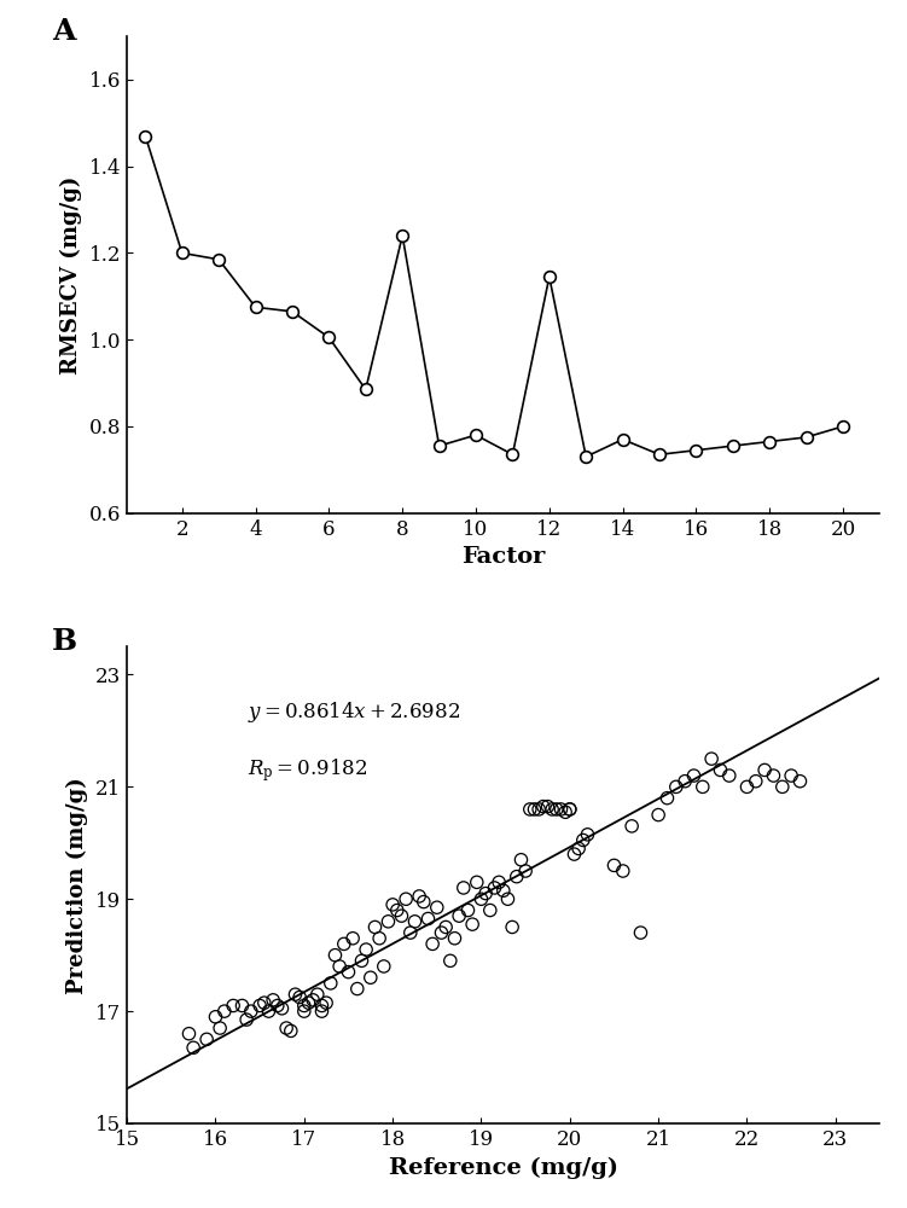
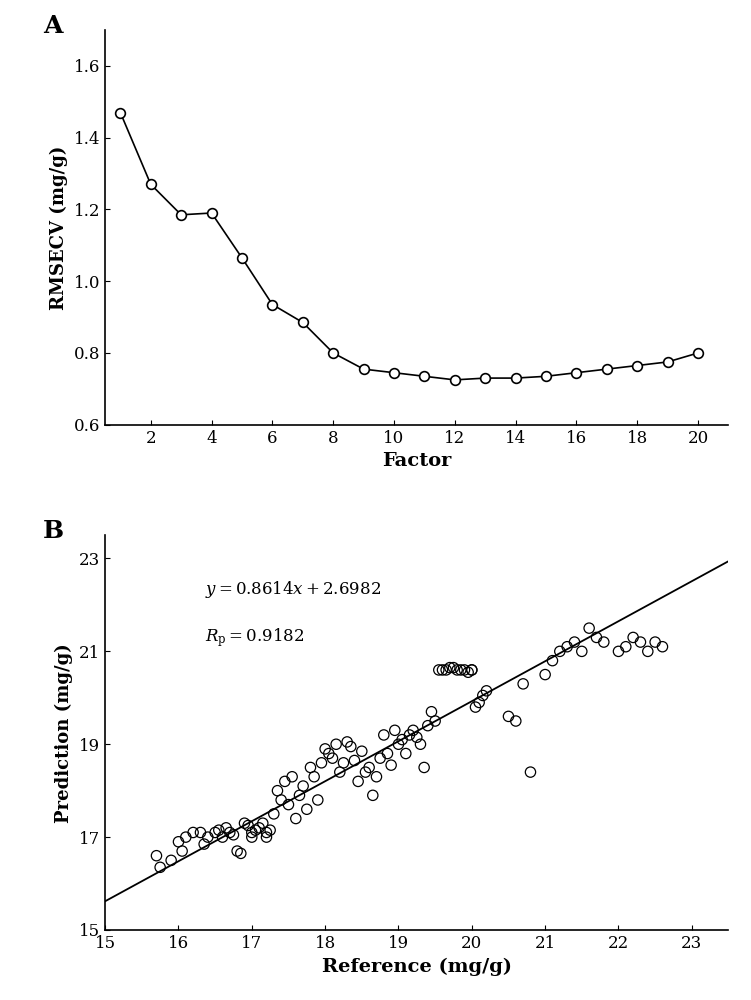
2: 1.200 -> 1.270
4: 1.075 -> 1.190
6: 1.005 -> 0.935
8: 1.240 -> 0.800
10: 0.780 -> 0.745
12: 1.145 -> 0.725
14: 0.770 -> 0.730
